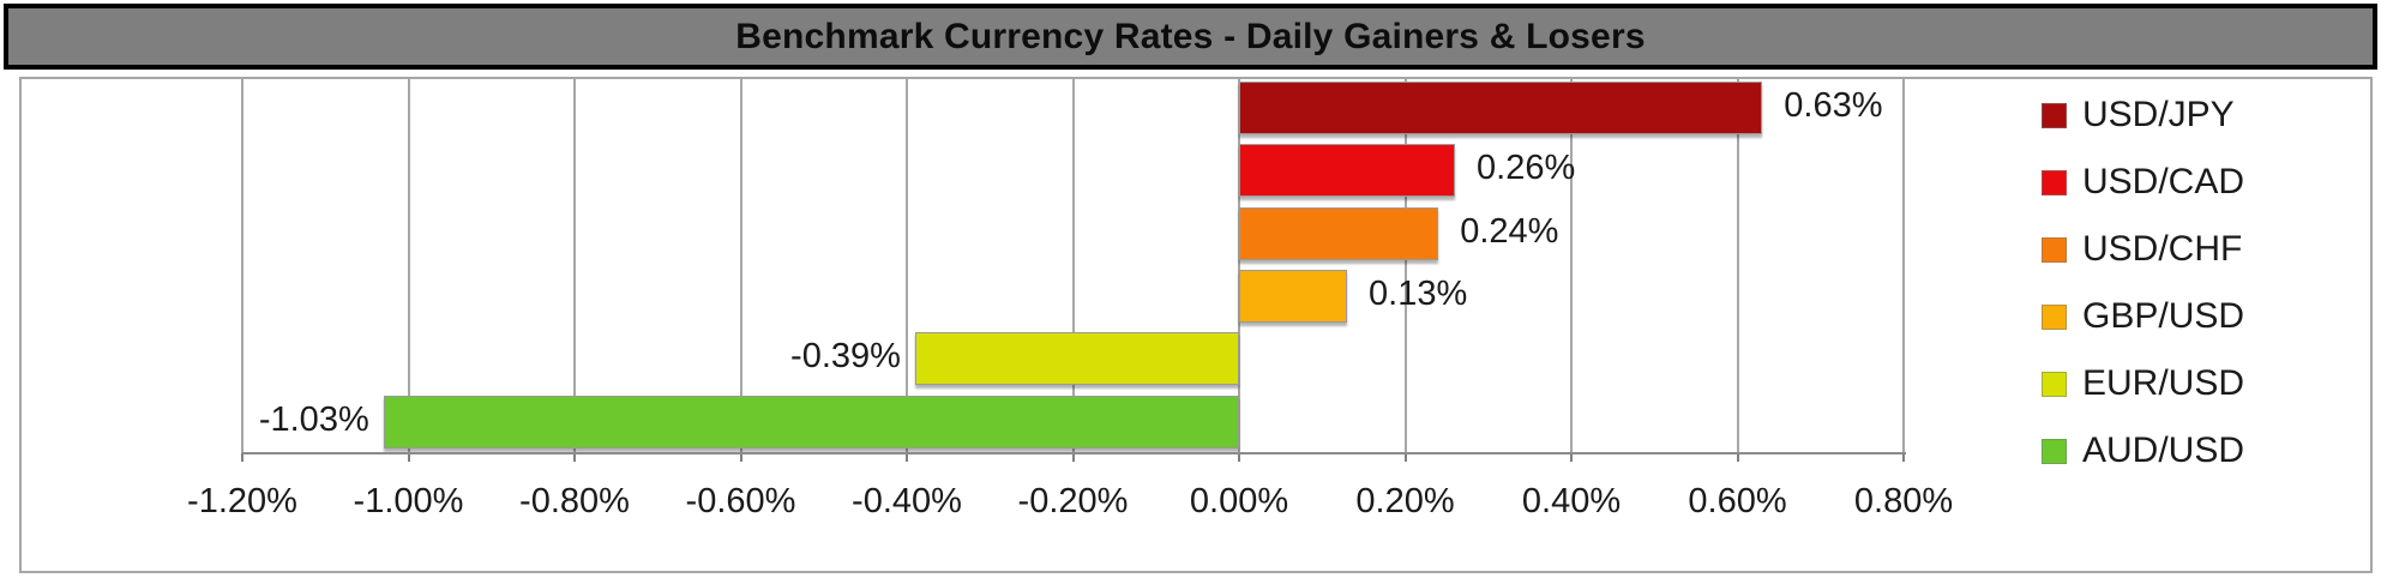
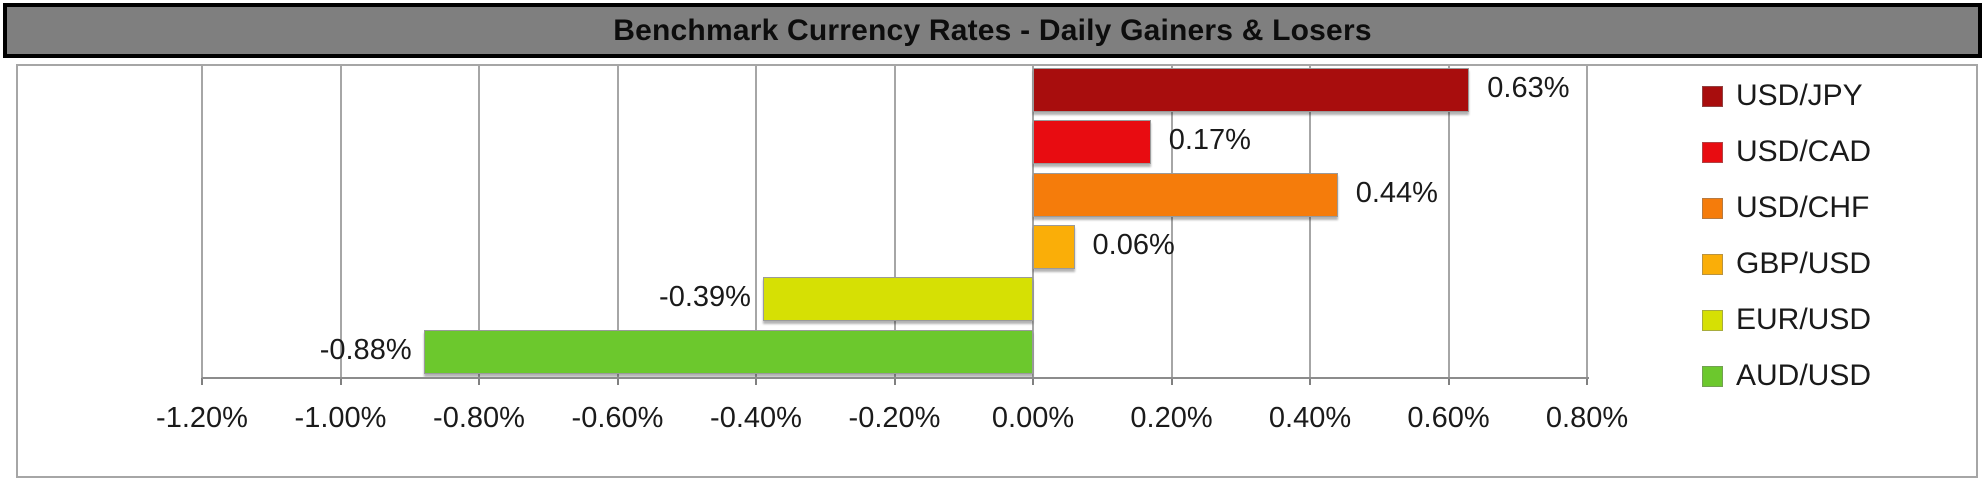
USD/CAD: 0.26% -> 0.17%
USD/CHF: 0.24% -> 0.44%
GBP/USD: 0.13% -> 0.06%
AUD/USD: -1.03% -> -0.88%
